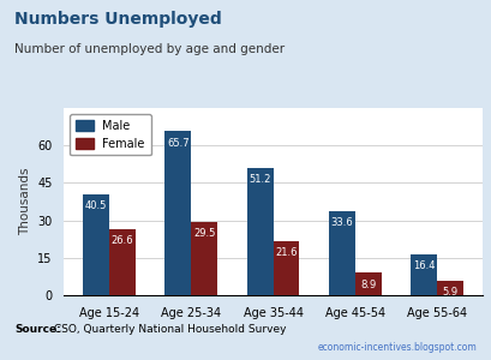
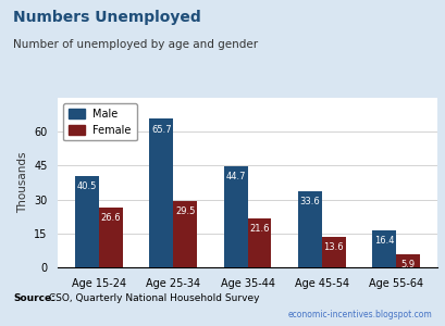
Male/Age 35-44: 51.2 -> 44.7
Female/Age 45-54: 8.9 -> 13.6
